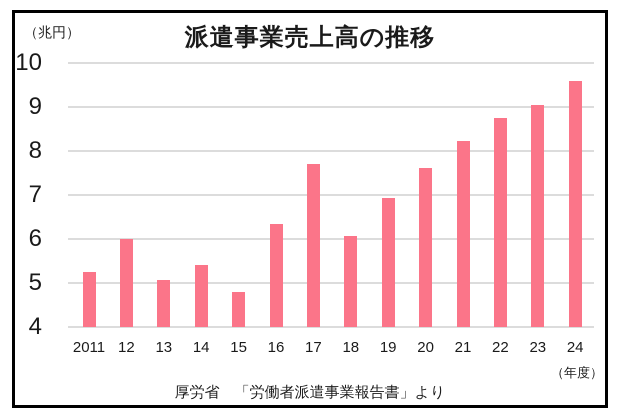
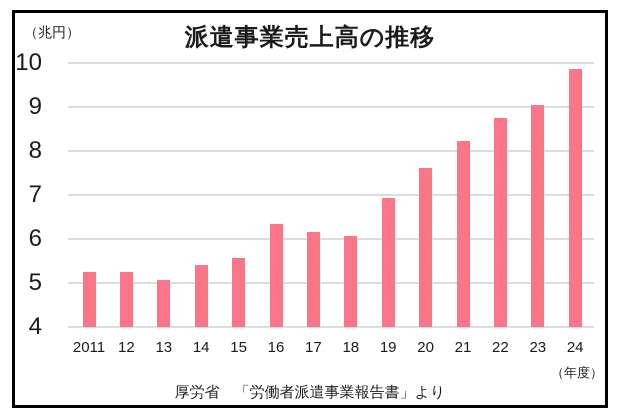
12: 6.0 -> 5.2
15: 4.8 -> 5.6
17: 7.7 -> 6.2
24: 9.6 -> 9.9
